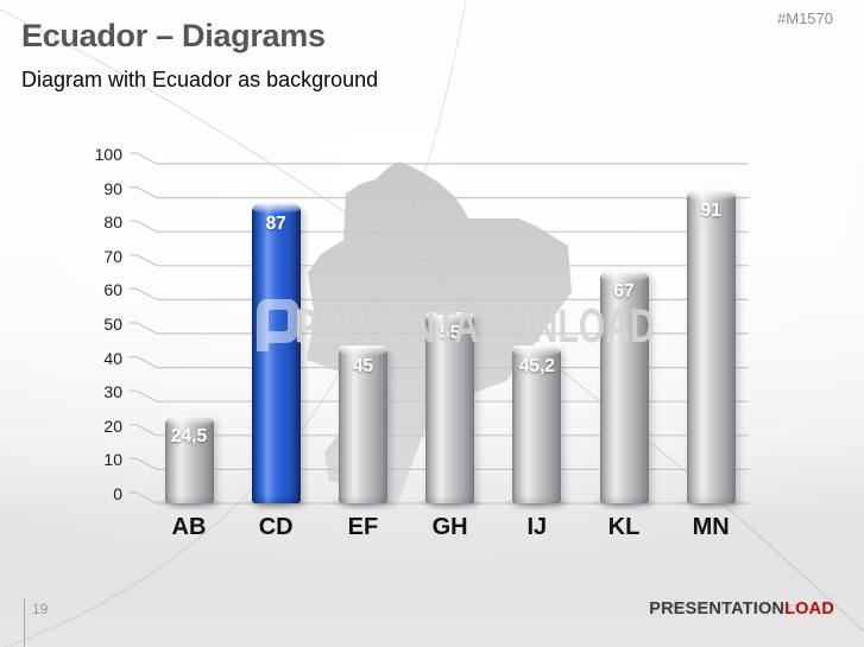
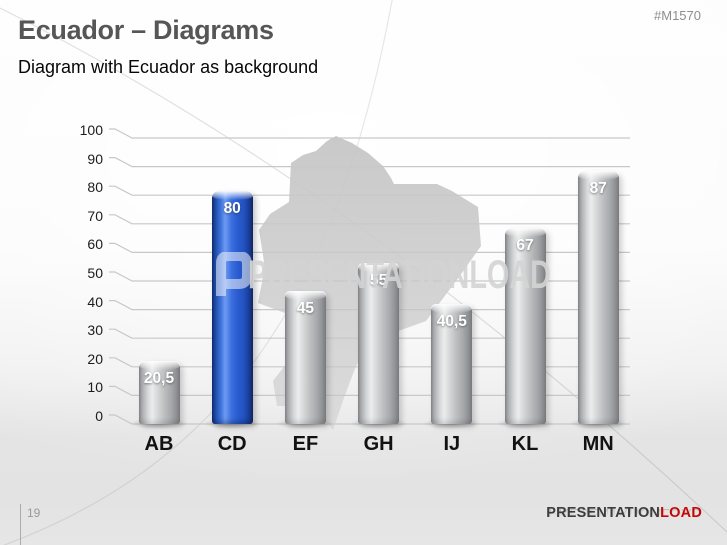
AB: 24,5 -> 20,5
CD: 87 -> 80
IJ: 45,2 -> 40,5
MN: 91 -> 87
